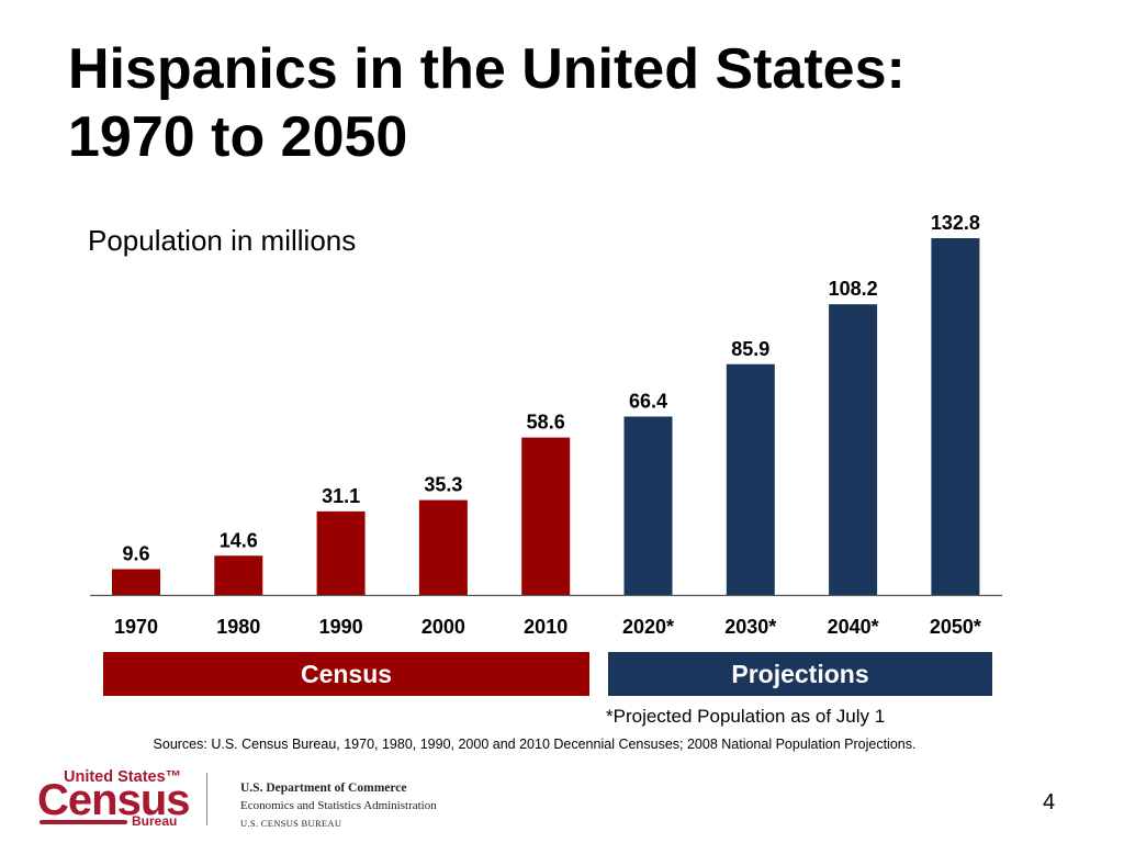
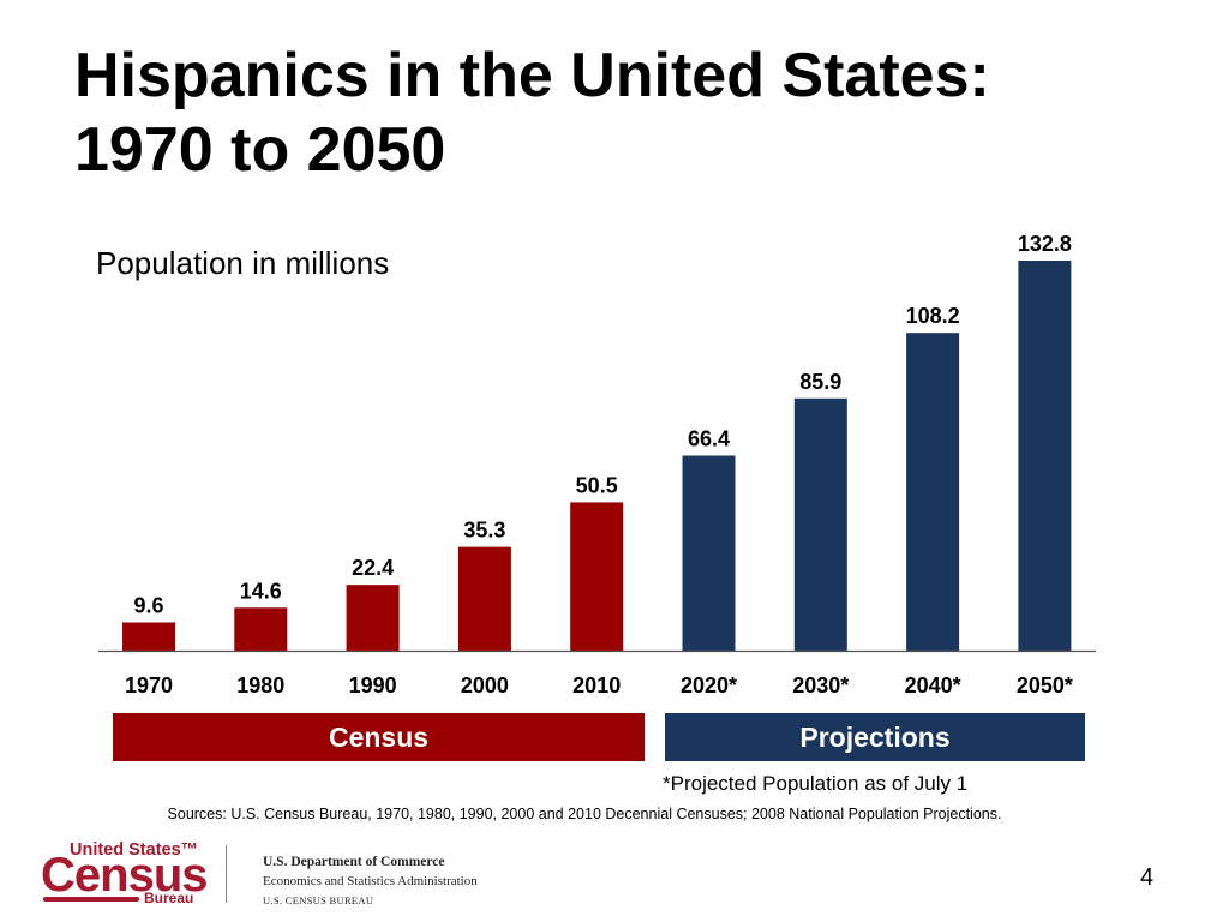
1990: 31.1 -> 22.4
2010: 58.6 -> 50.5
